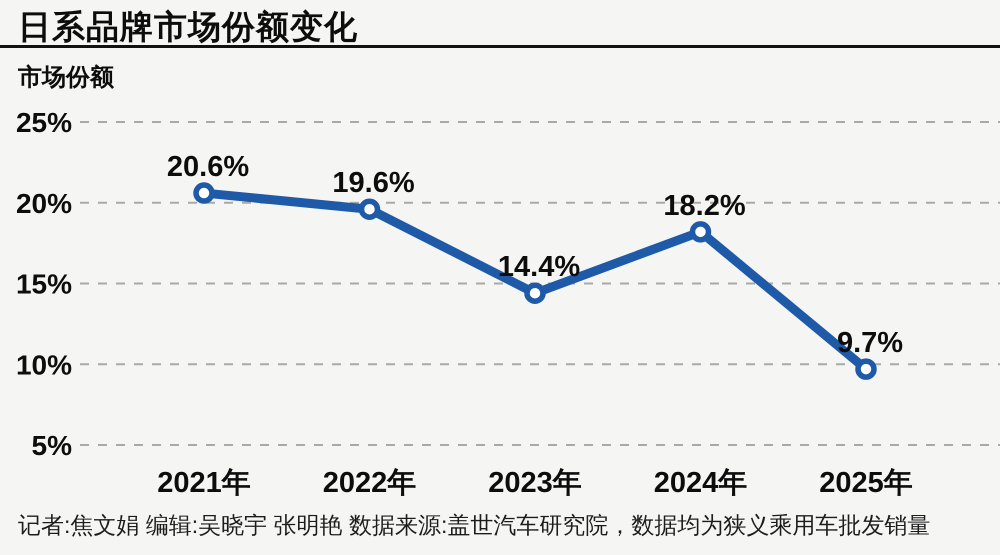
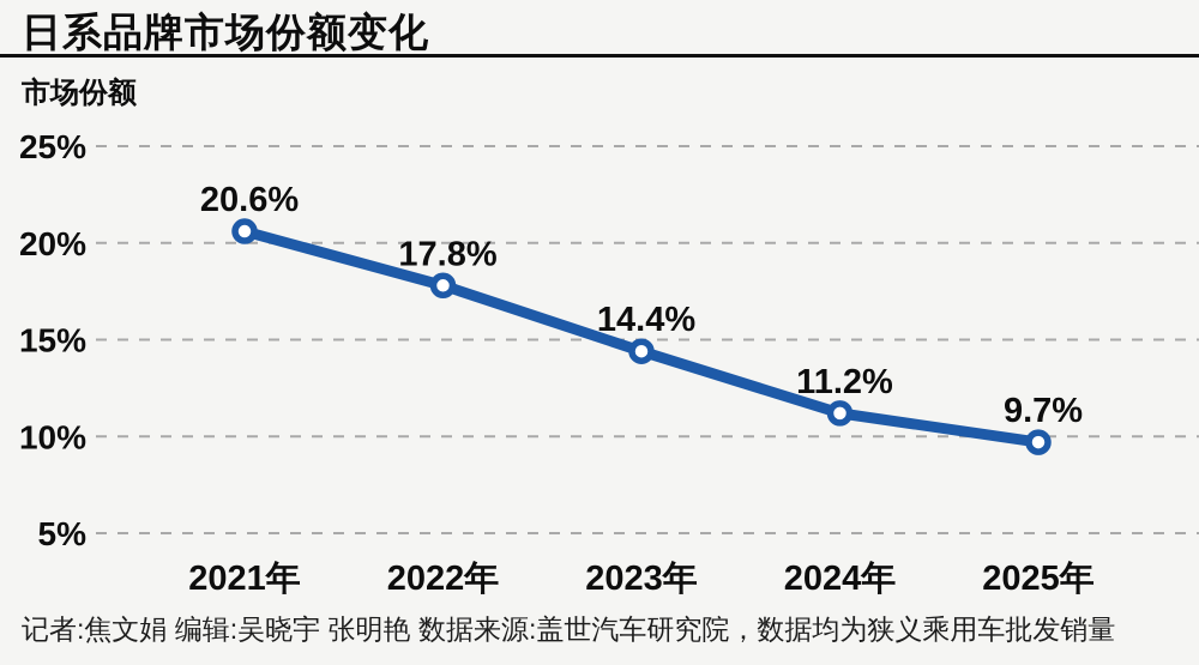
2022年: 19.6% -> 17.8%
2024年: 18.2% -> 11.2%
